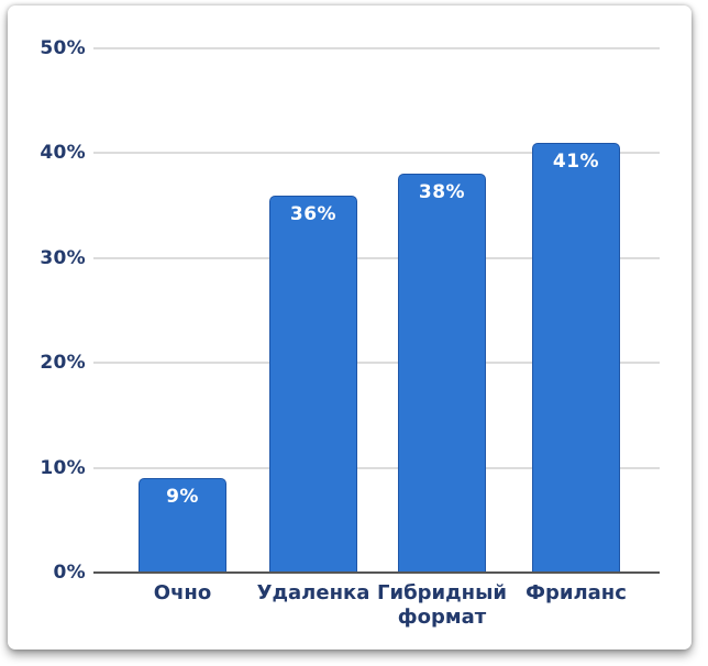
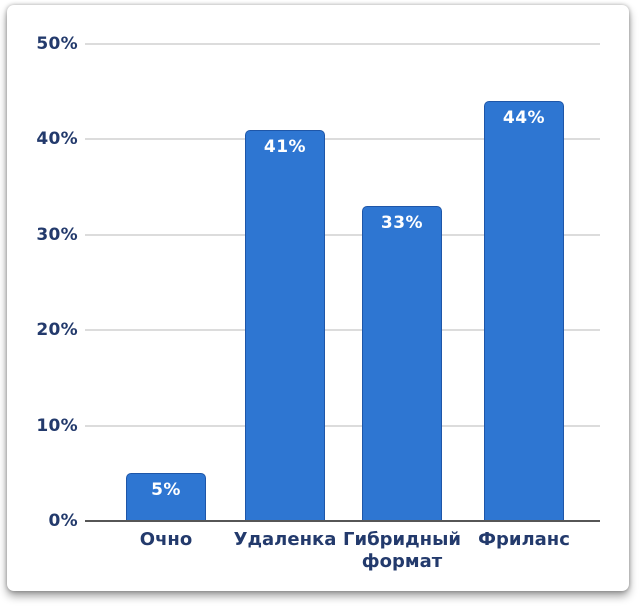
Очно: 9% -> 5%
Удаленка: 36% -> 41%
Гибридный формат: 38% -> 33%
Фриланс: 41% -> 44%
